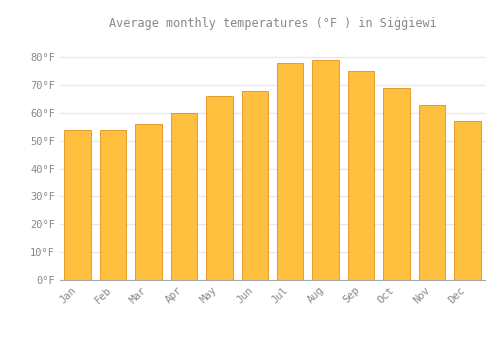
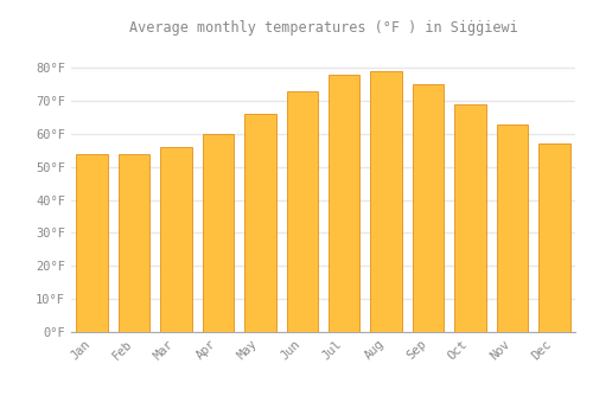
Jun: 68°F -> 73°F
